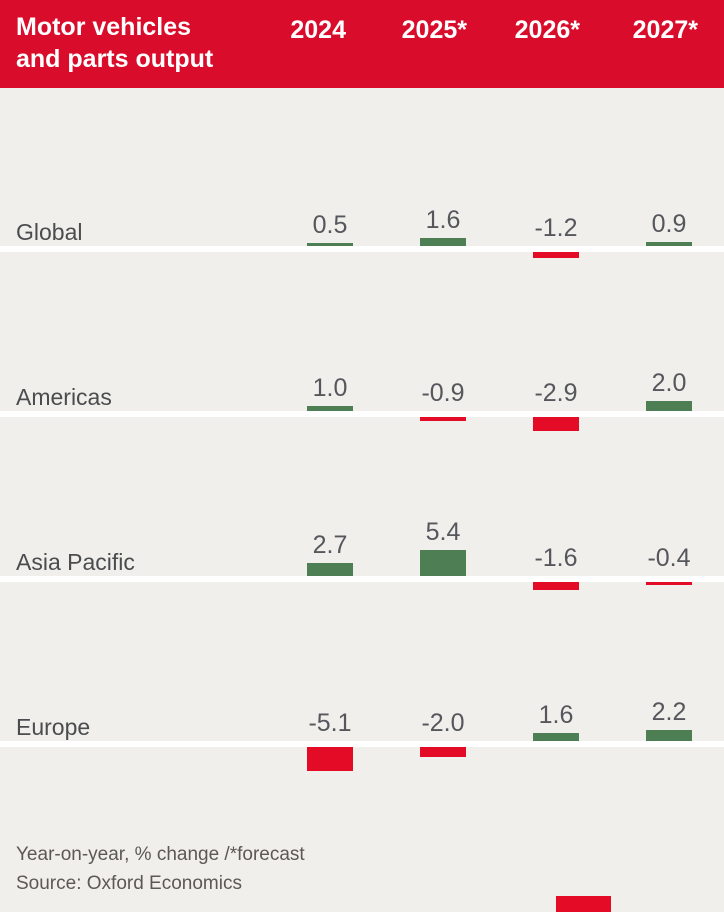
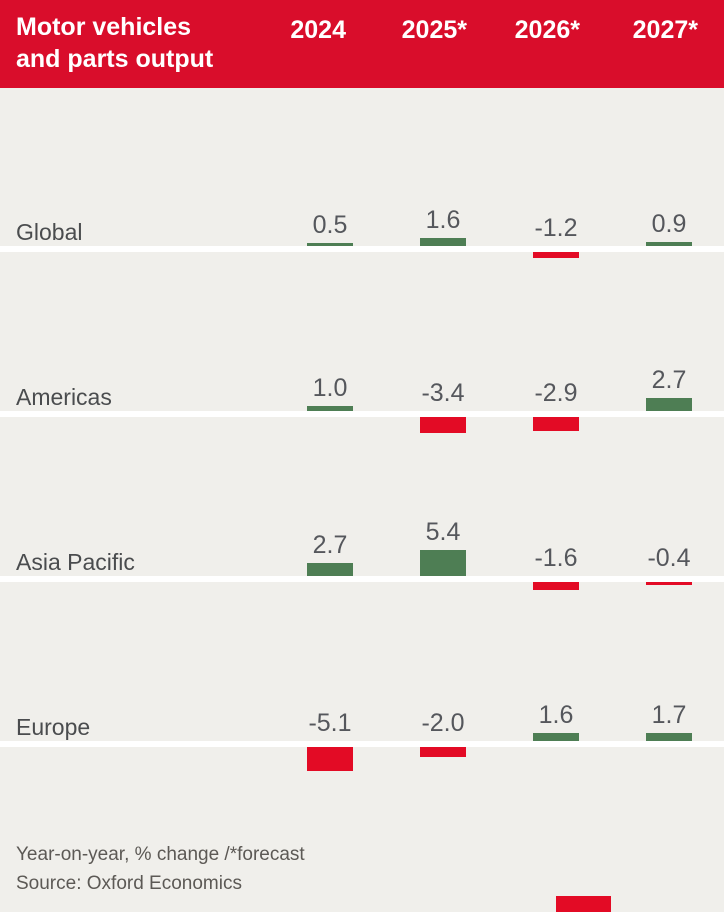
Americas/2025*: -0.9 -> -3.4
Americas/2027*: 2.0 -> 2.7
Europe/2027*: 2.2 -> 1.7
